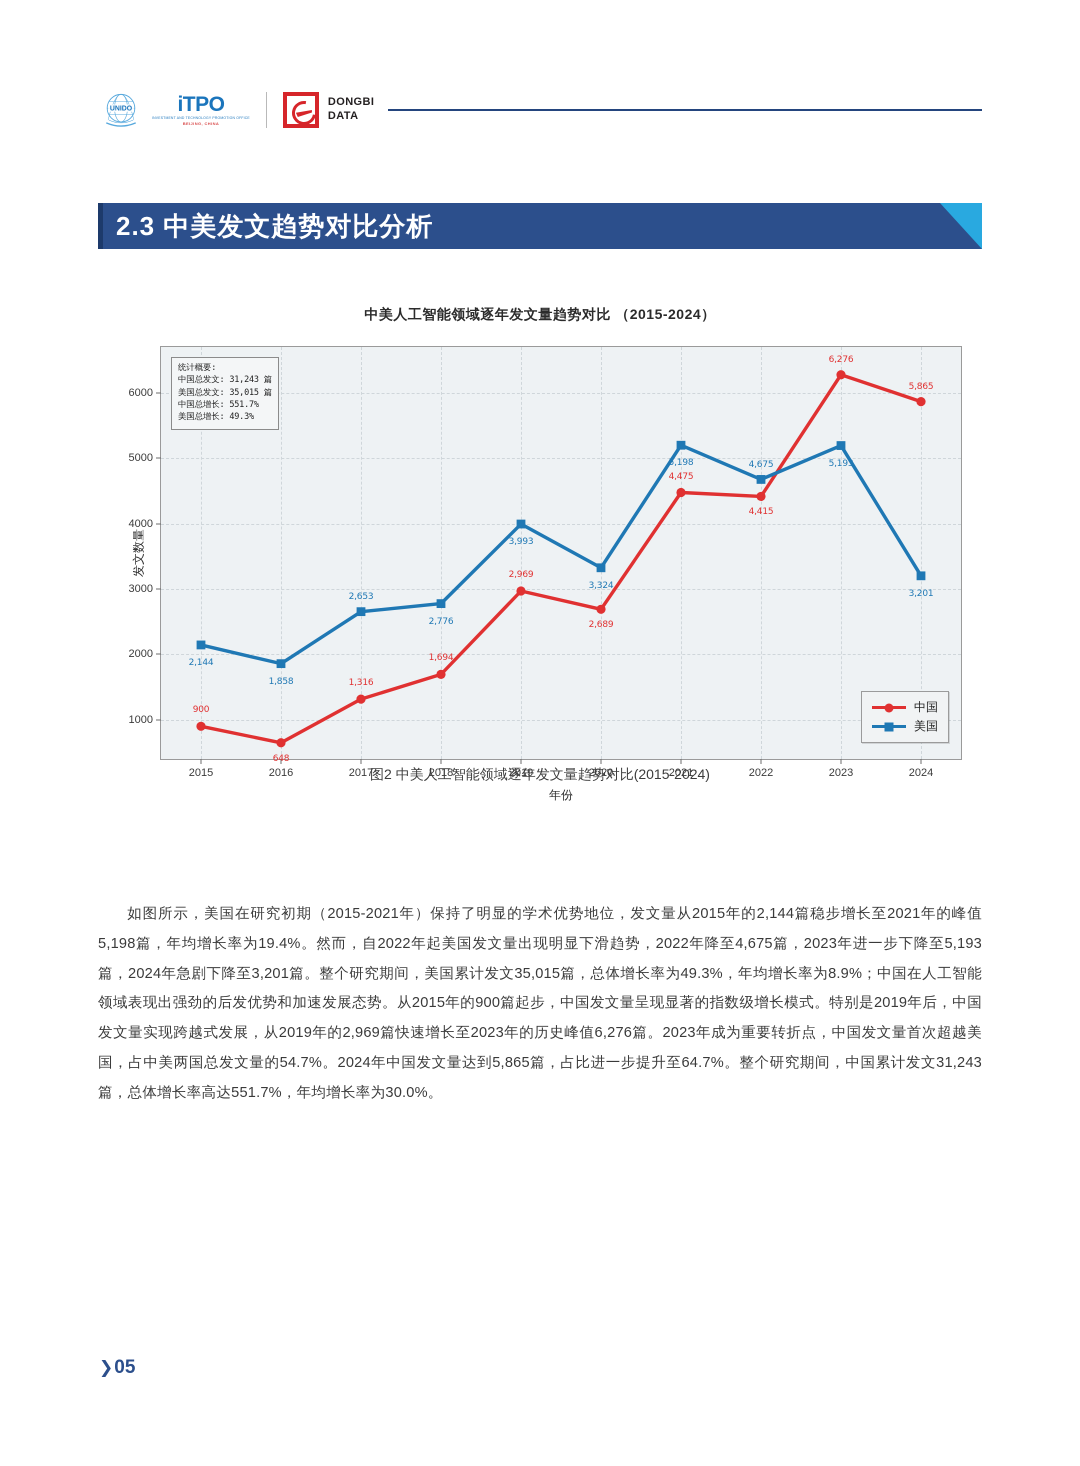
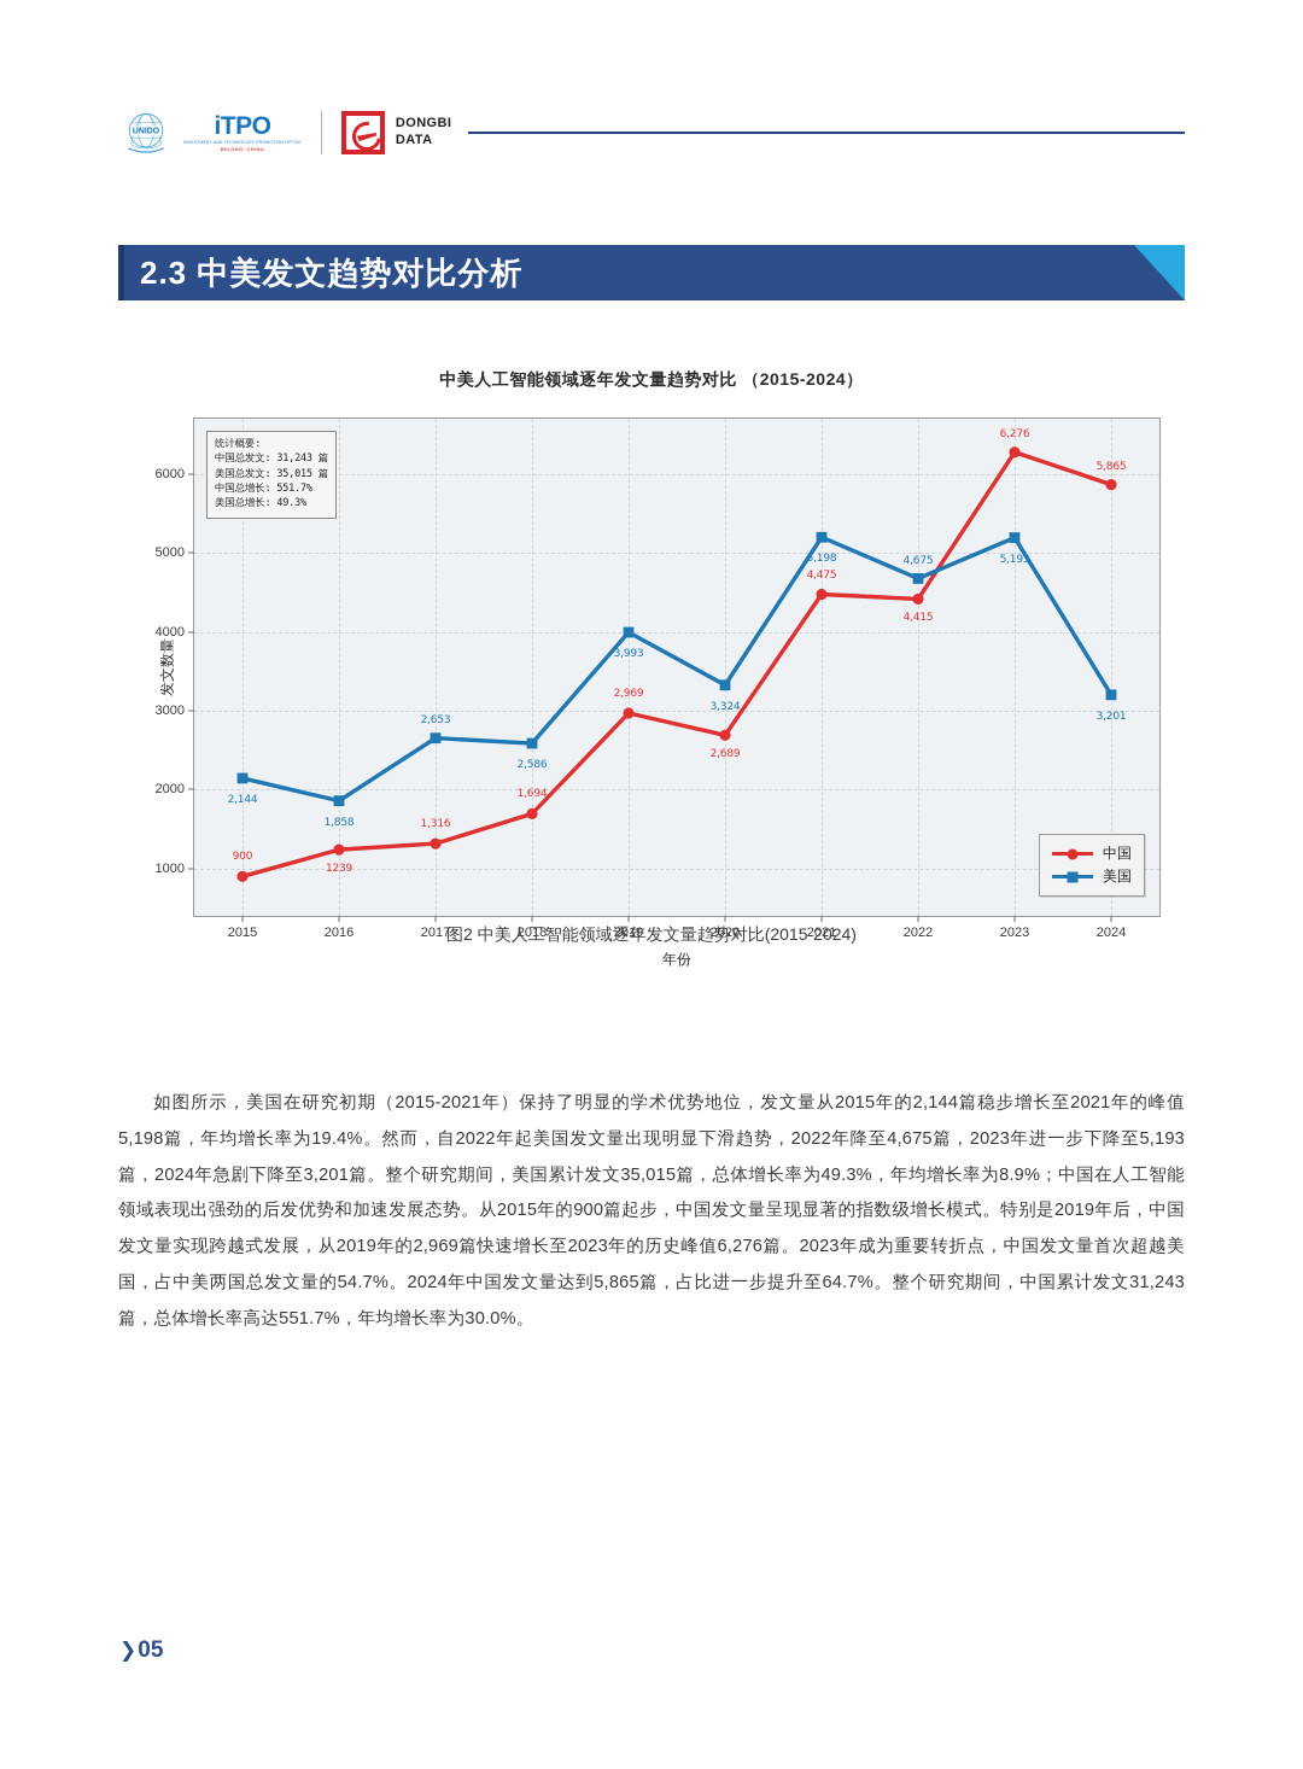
中国/2016: 648 -> 1239
美国/2018: 2,776 -> 2,586
